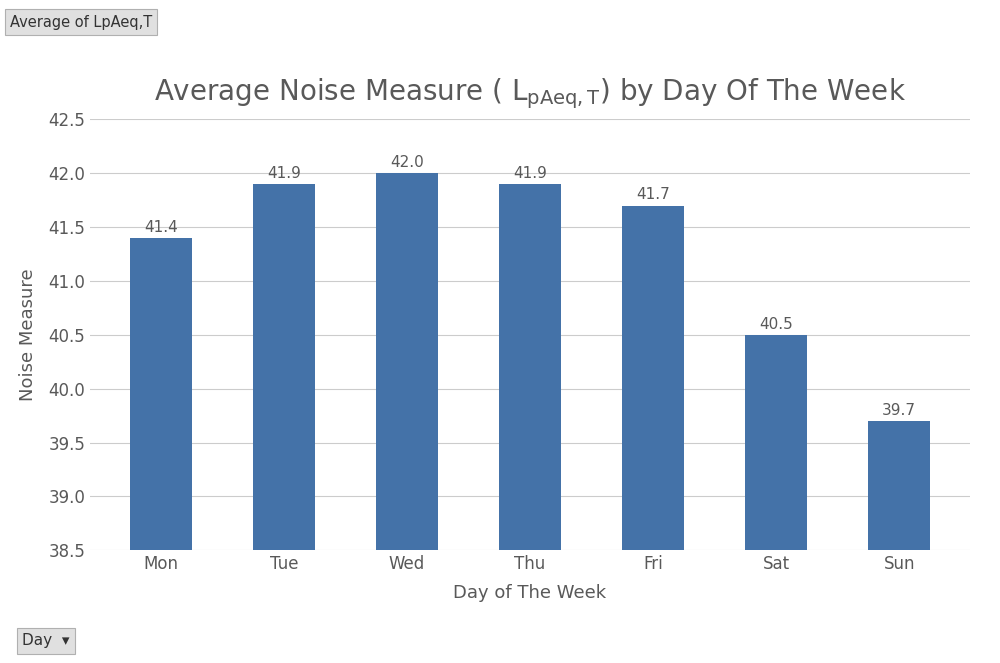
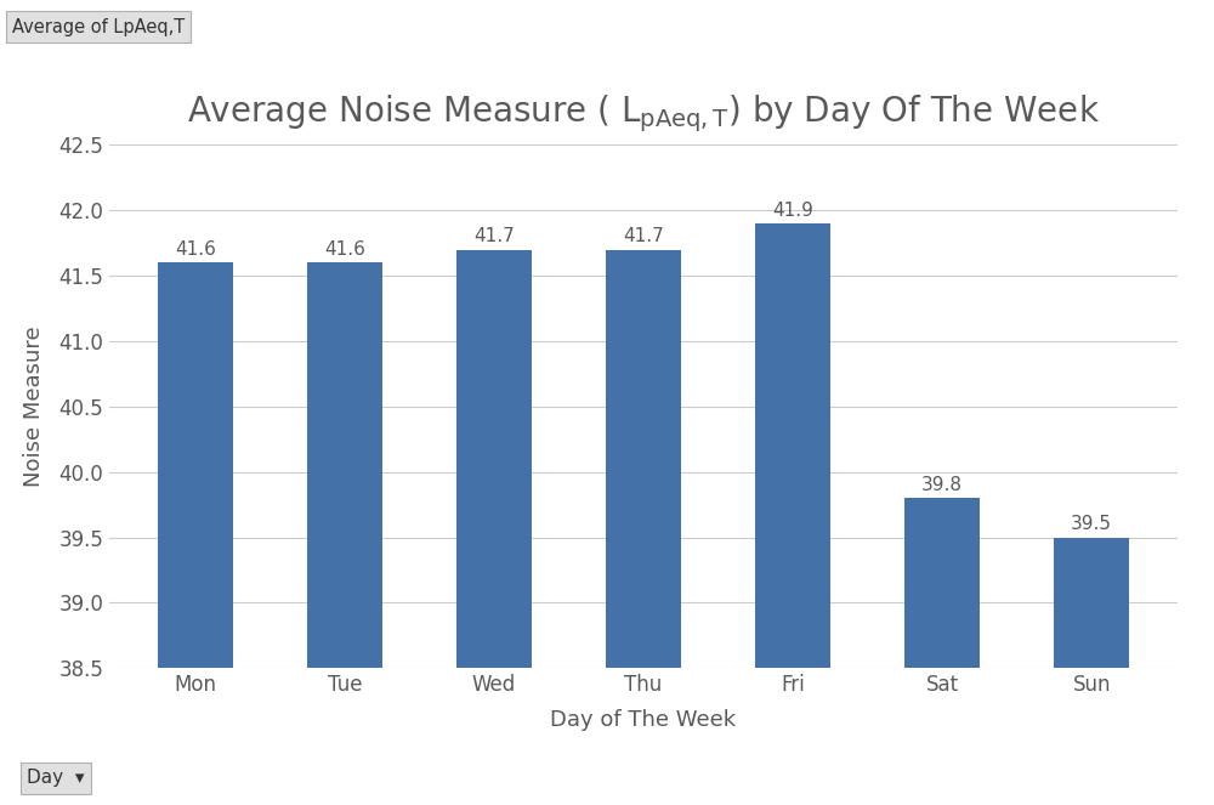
Mon: 41.4 -> 41.6
Tue: 41.9 -> 41.6
Wed: 42.0 -> 41.7
Thu: 41.9 -> 41.7
Fri: 41.7 -> 41.9
Sat: 40.5 -> 39.8
Sun: 39.7 -> 39.5
